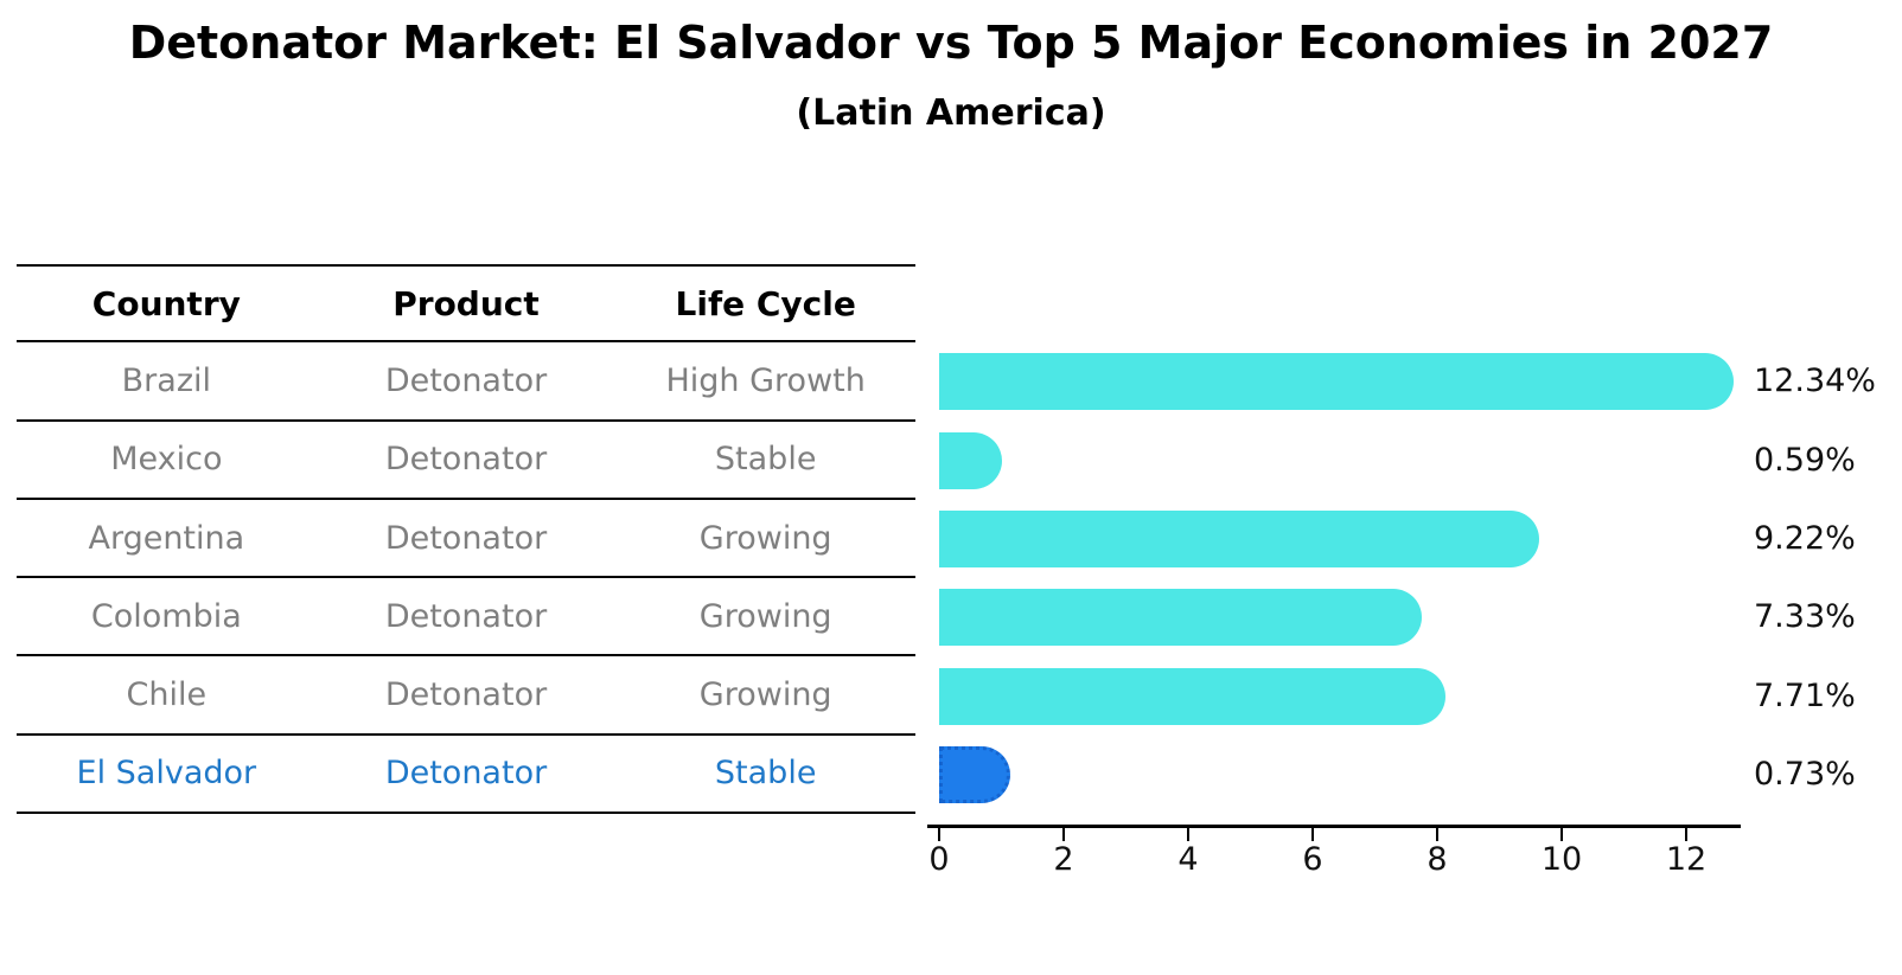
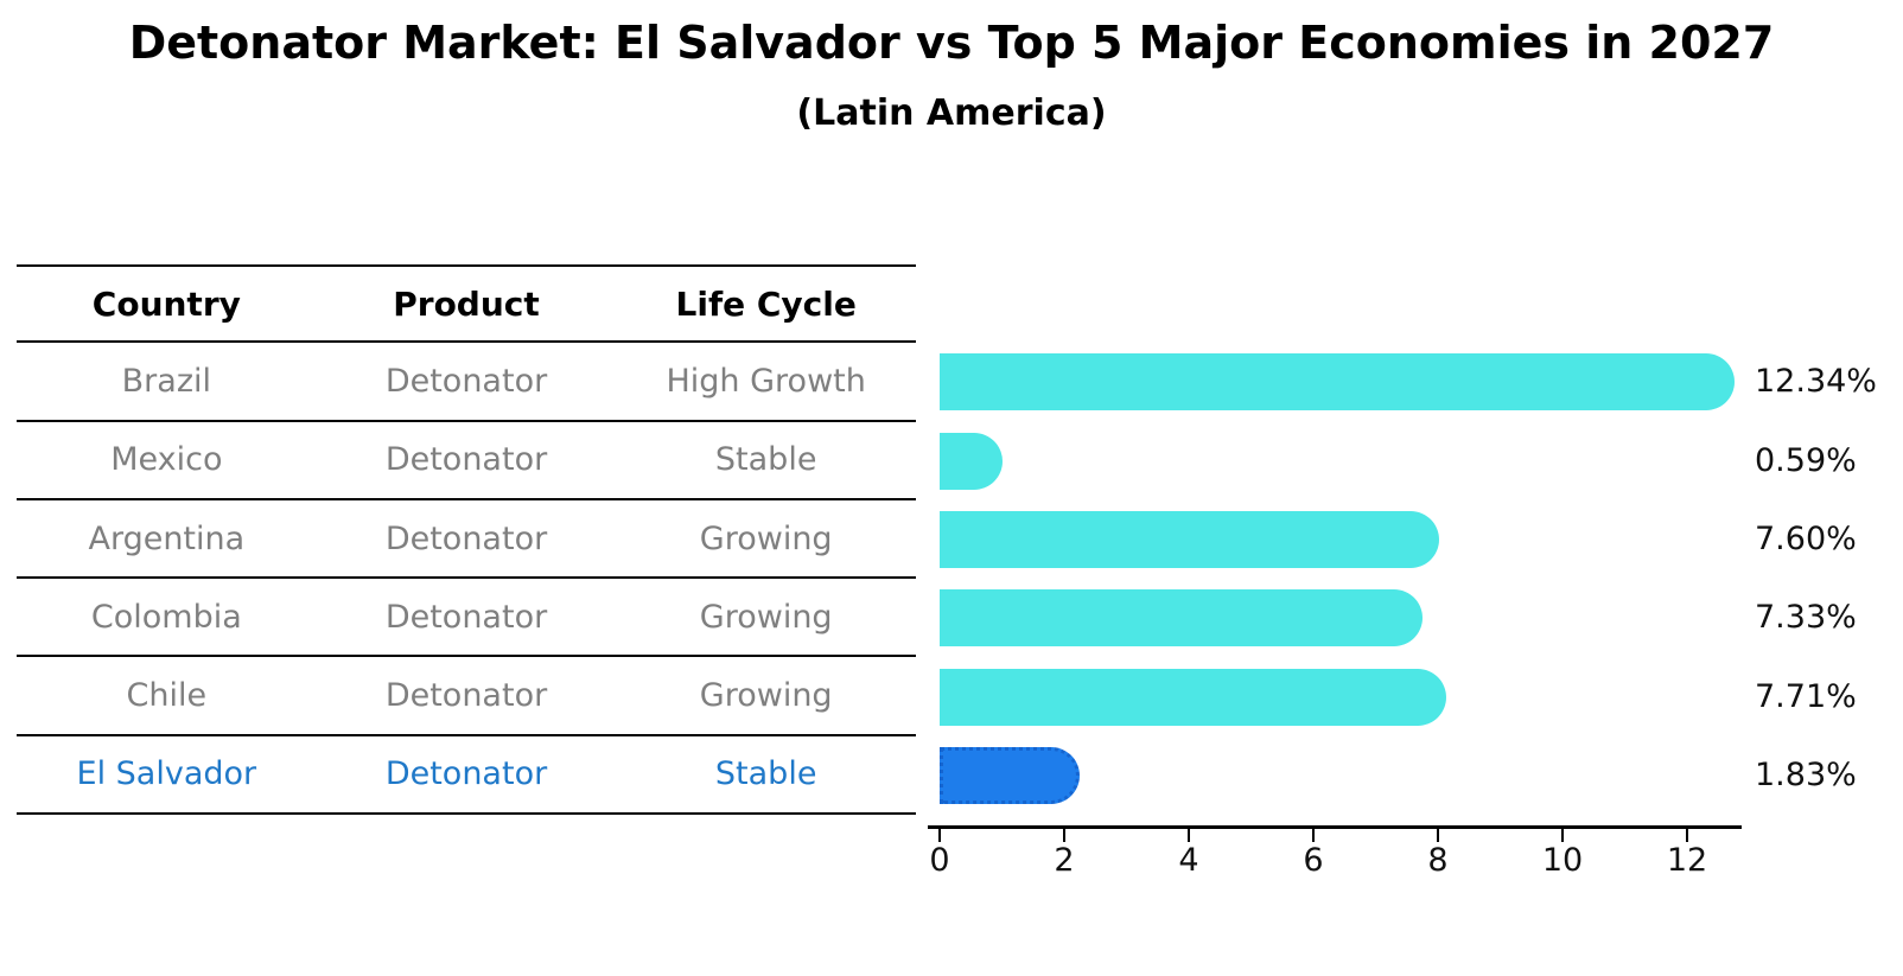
Argentina: 9.22% -> 7.60%
El Salvador: 0.73% -> 1.83%
